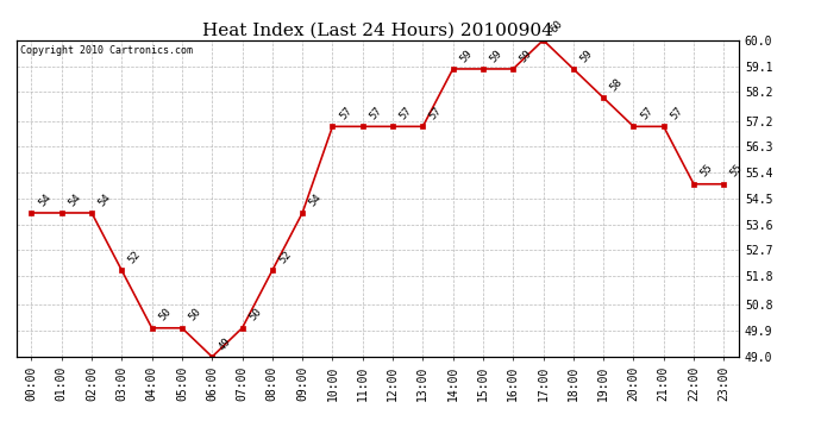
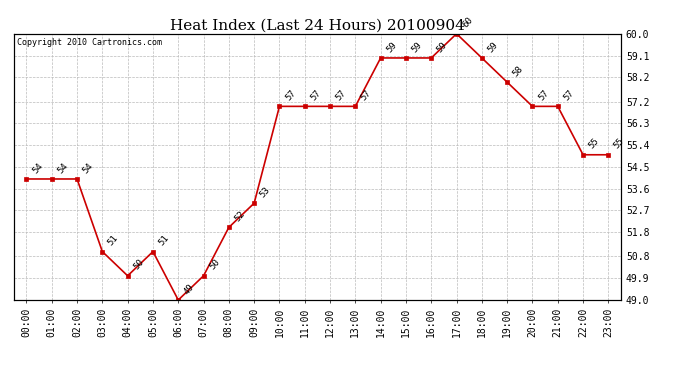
03:00: 52 -> 51
05:00: 50 -> 51
09:00: 54 -> 53
